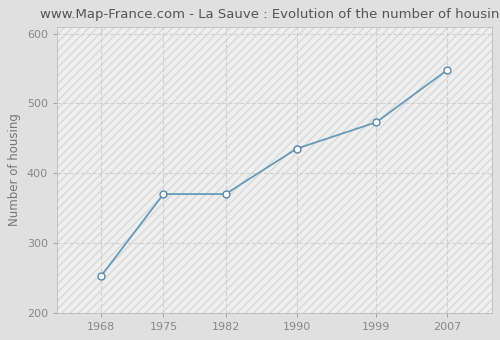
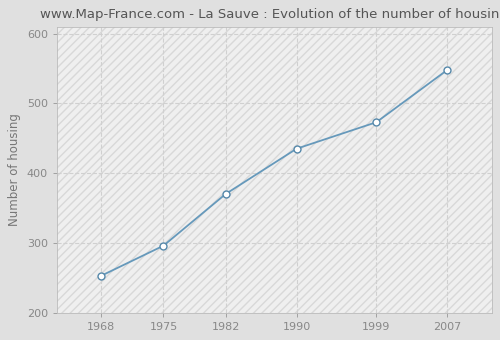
1975: 370 -> 296
